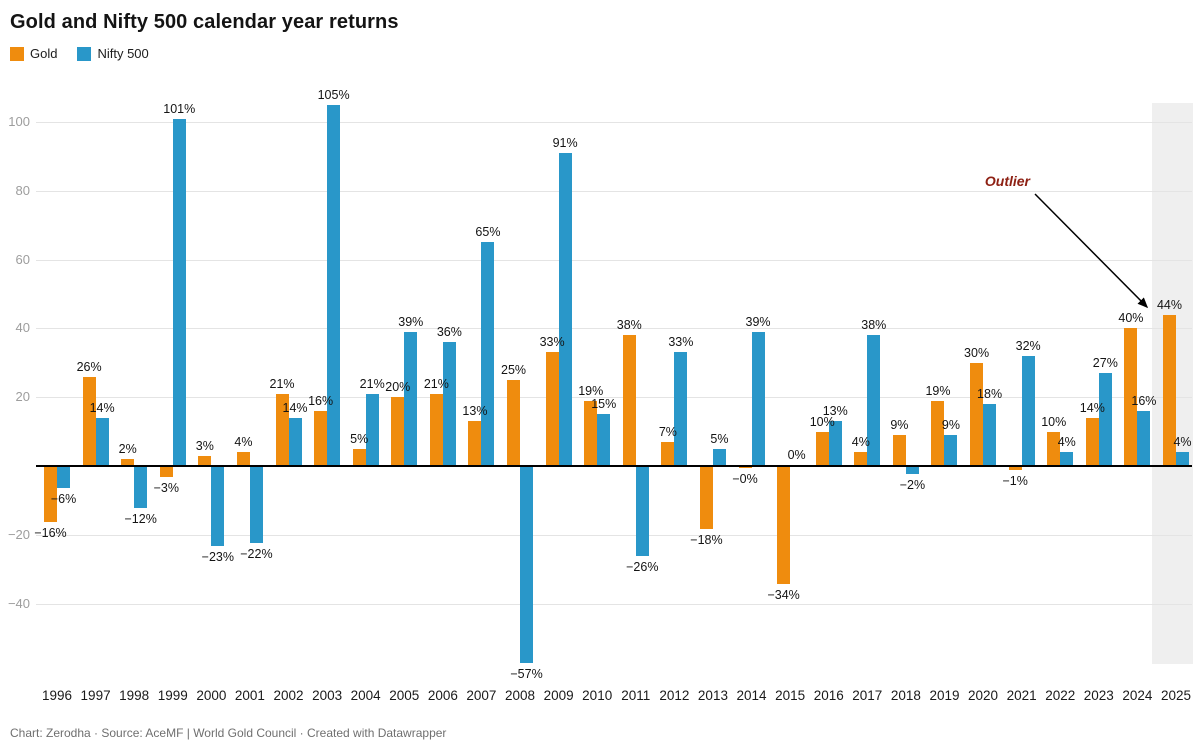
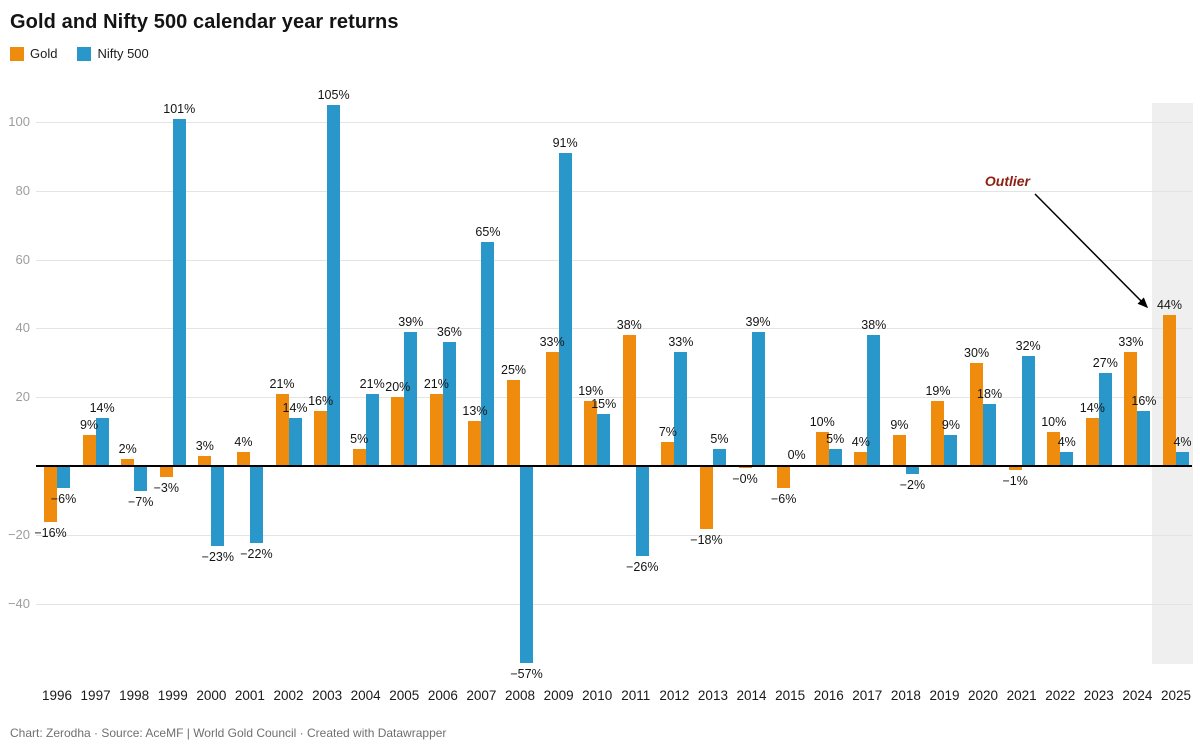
Gold/1997: 26% -> 9%
Nifty 500/1998: −12% -> −7%
Gold/2015: −34% -> −6%
Nifty 500/2016: 13% -> 5%
Gold/2024: 40% -> 33%
